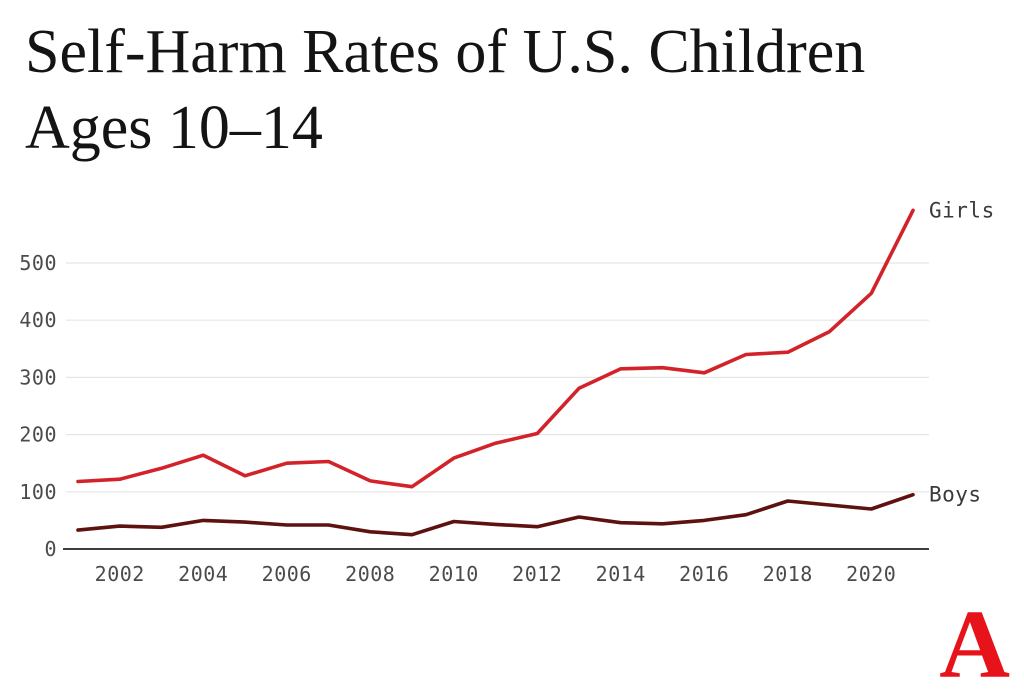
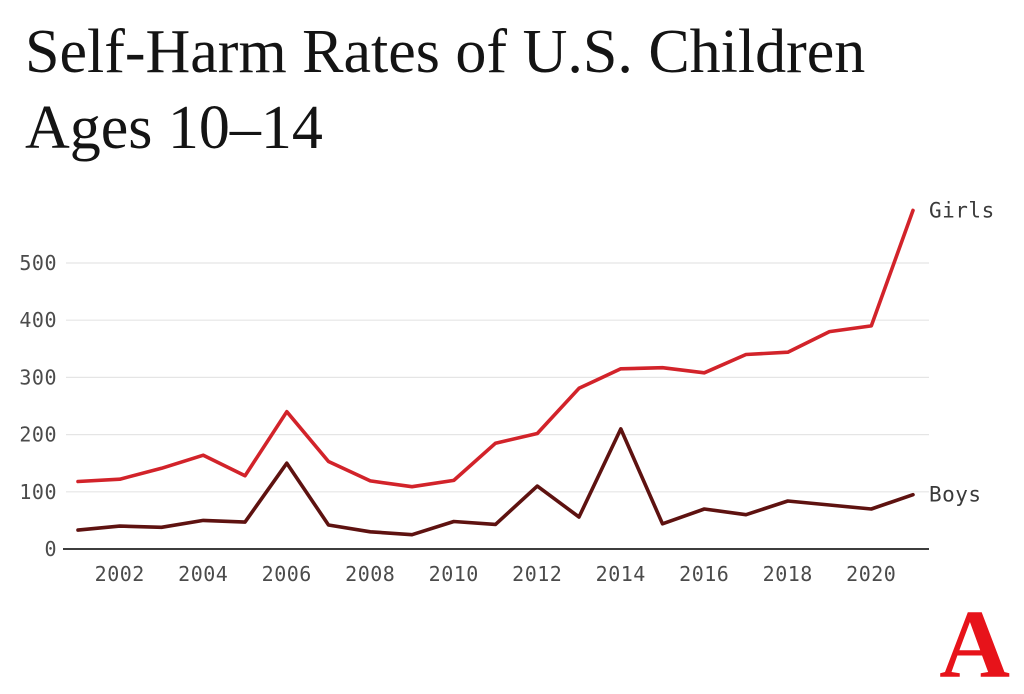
Girls/2006: 150 -> 240
Boys/2006: 40 -> 150
Girls/2010: 160 -> 120
Boys/2012: 40 -> 110
Boys/2014: 50 -> 210
Boys/2016: 50 -> 70
Girls/2020: 450 -> 390
